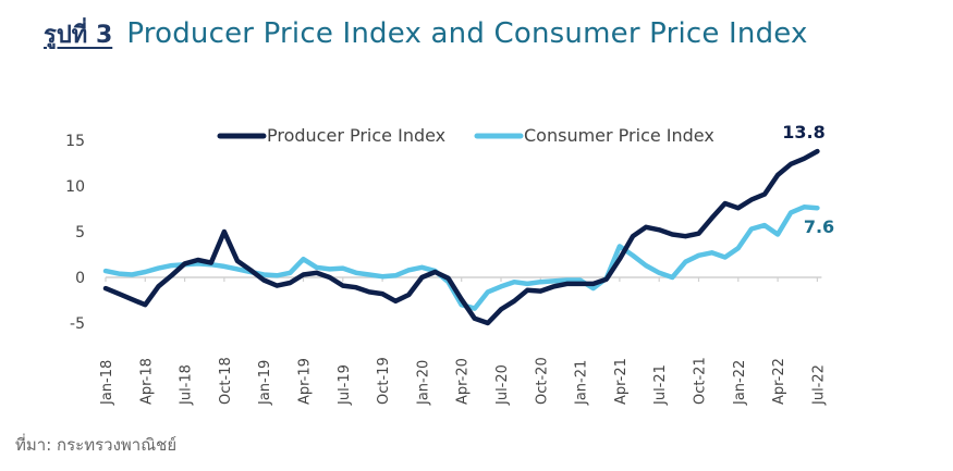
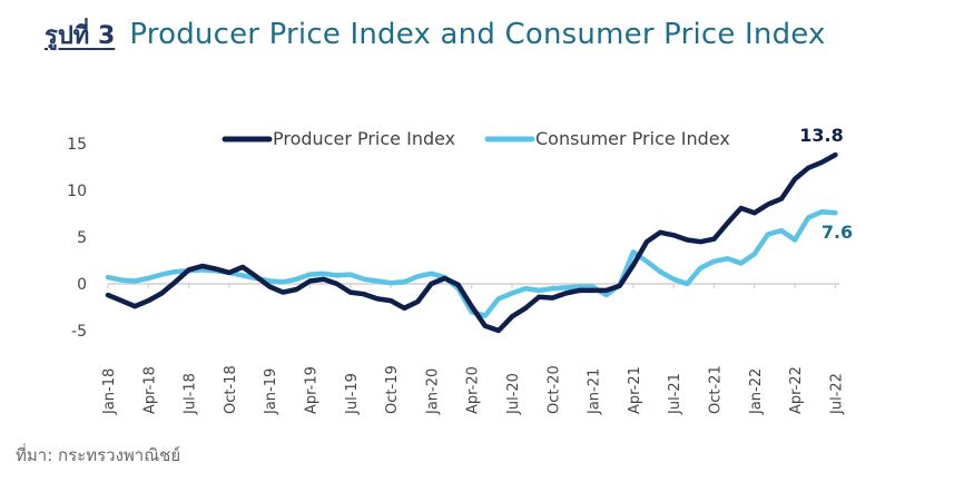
Producer Price Index/Apr-18: -3 -> -2
Producer Price Index/Oct-18: 5 -> 1
Consumer Price Index/Apr-19: 2 -> 1
